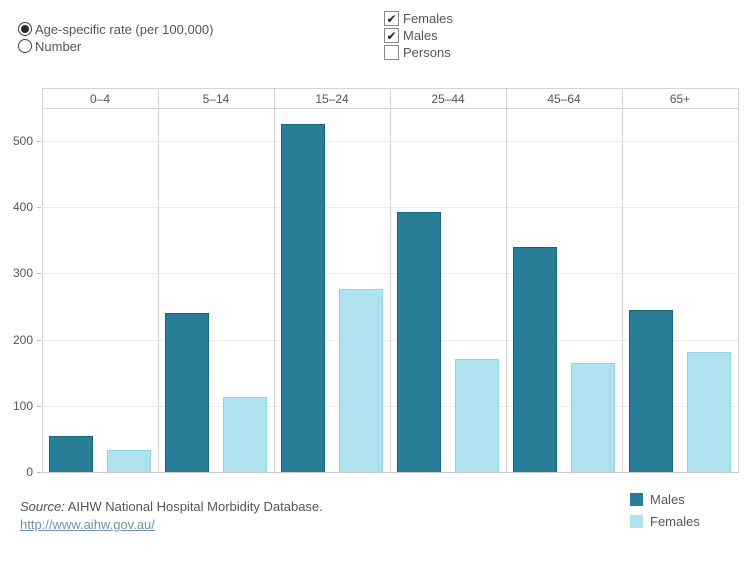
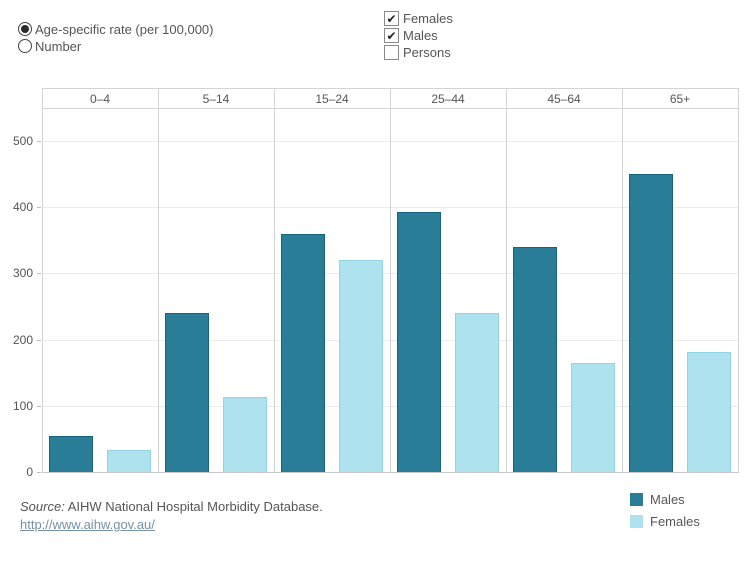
Males/15–24: 520 -> 360
Females/15–24: 280 -> 320
Females/25–44: 170 -> 240
Males/65+: 240 -> 450
